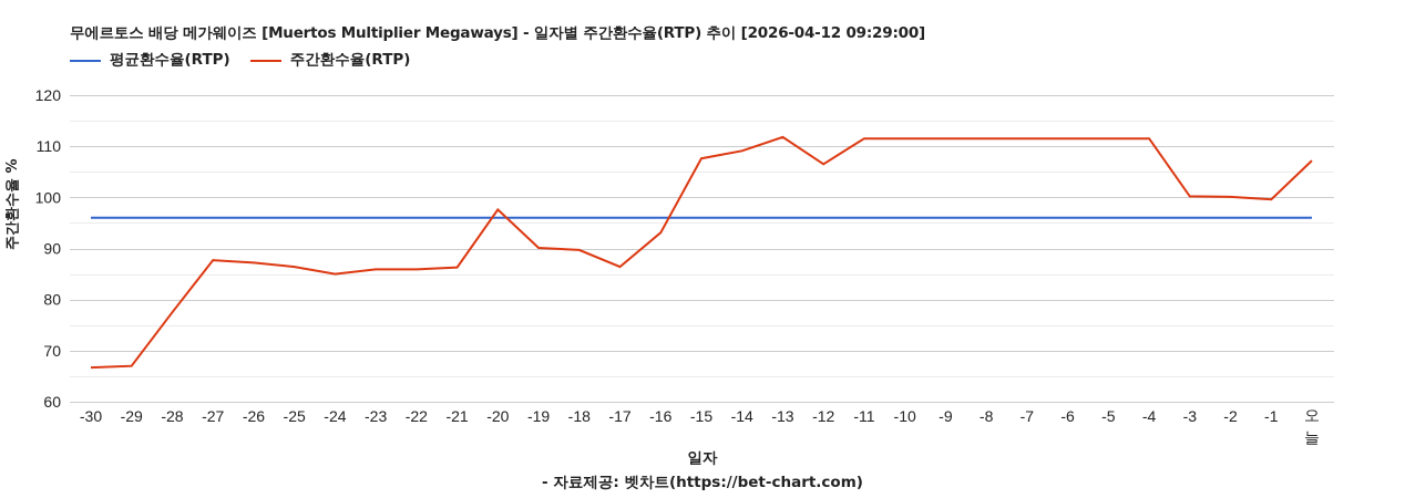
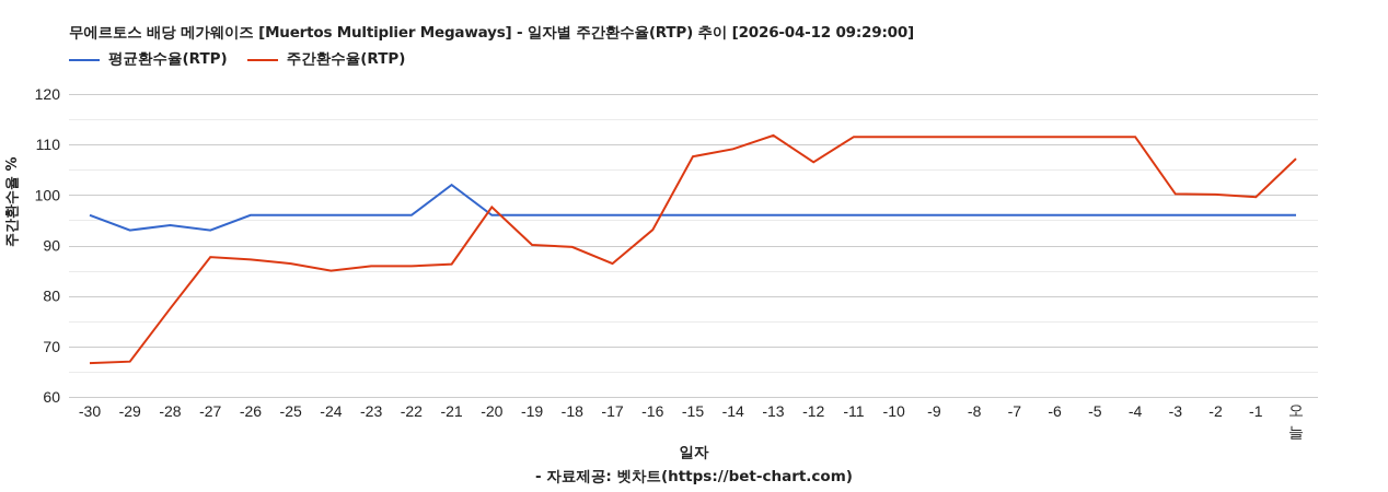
평균환수율(RTP)/-29: 96 -> 93
평균환수율(RTP)/-28: 96 -> 94
평균환수율(RTP)/-27: 96 -> 93
평균환수율(RTP)/-21: 96 -> 102
